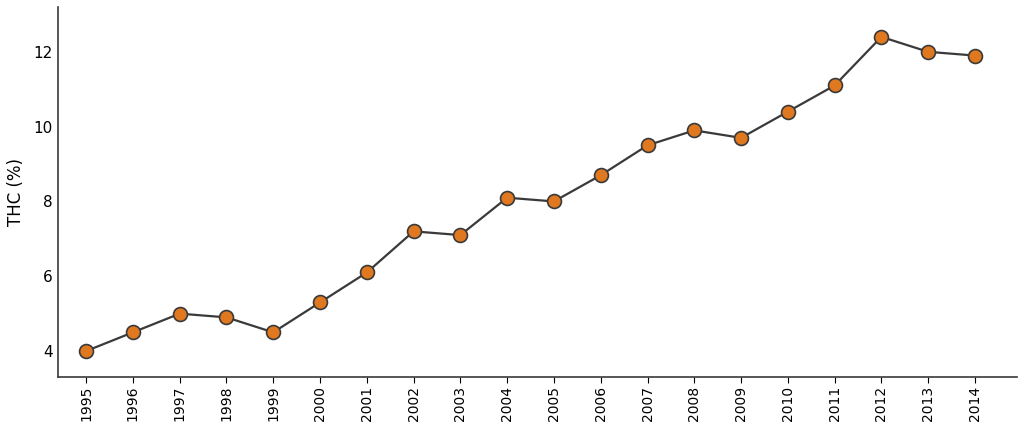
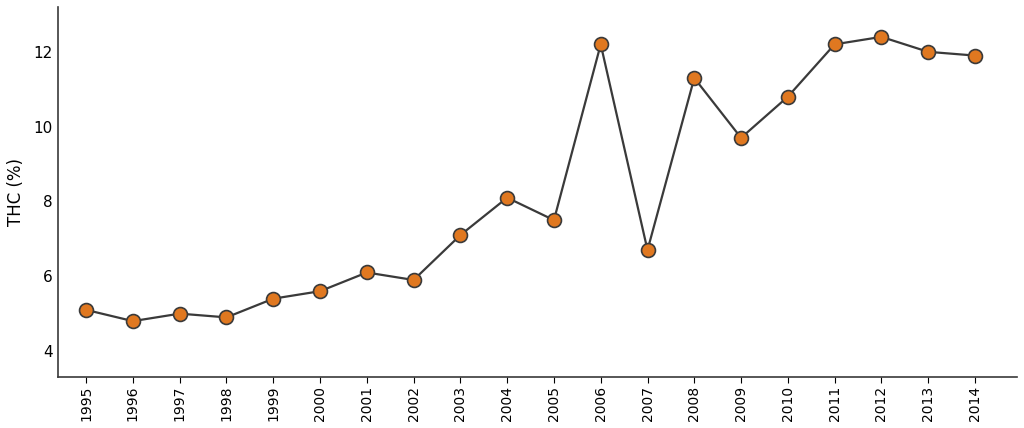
1995: 4.0 -> 5.1
1996: 4.5 -> 4.8
1999: 4.5 -> 5.4
2000: 5.3 -> 5.6
2002: 7.2 -> 5.9
2005: 8.0 -> 7.5
2006: 8.7 -> 12.2
2007: 9.5 -> 6.7
2008: 9.9 -> 11.3
2010: 10.4 -> 10.8
2011: 11.1 -> 12.2
